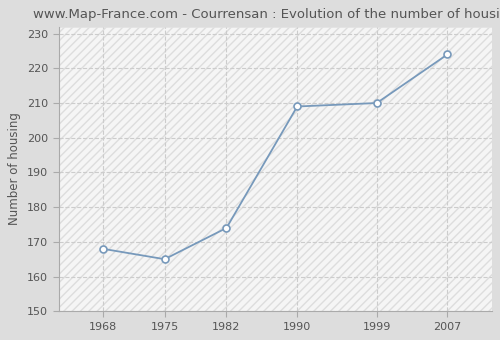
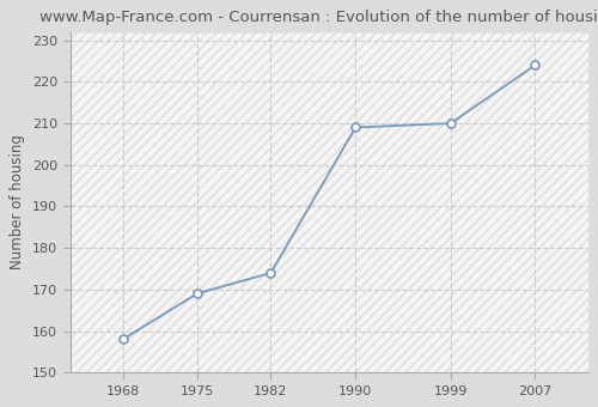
1968: 168 -> 158
1975: 165 -> 169
